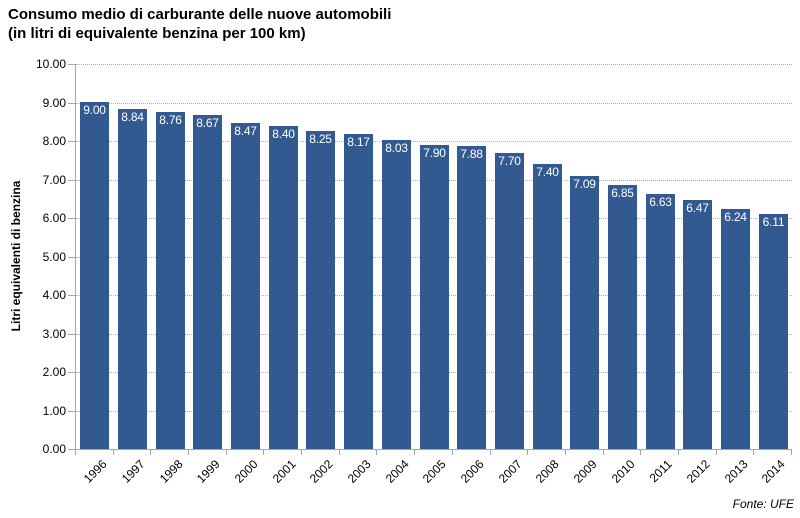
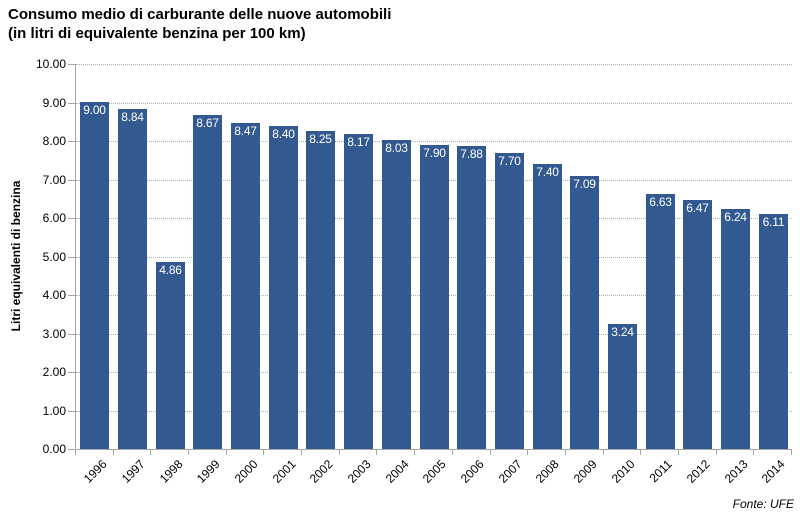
1998: 8.76 -> 4.86
2010: 6.85 -> 3.24
